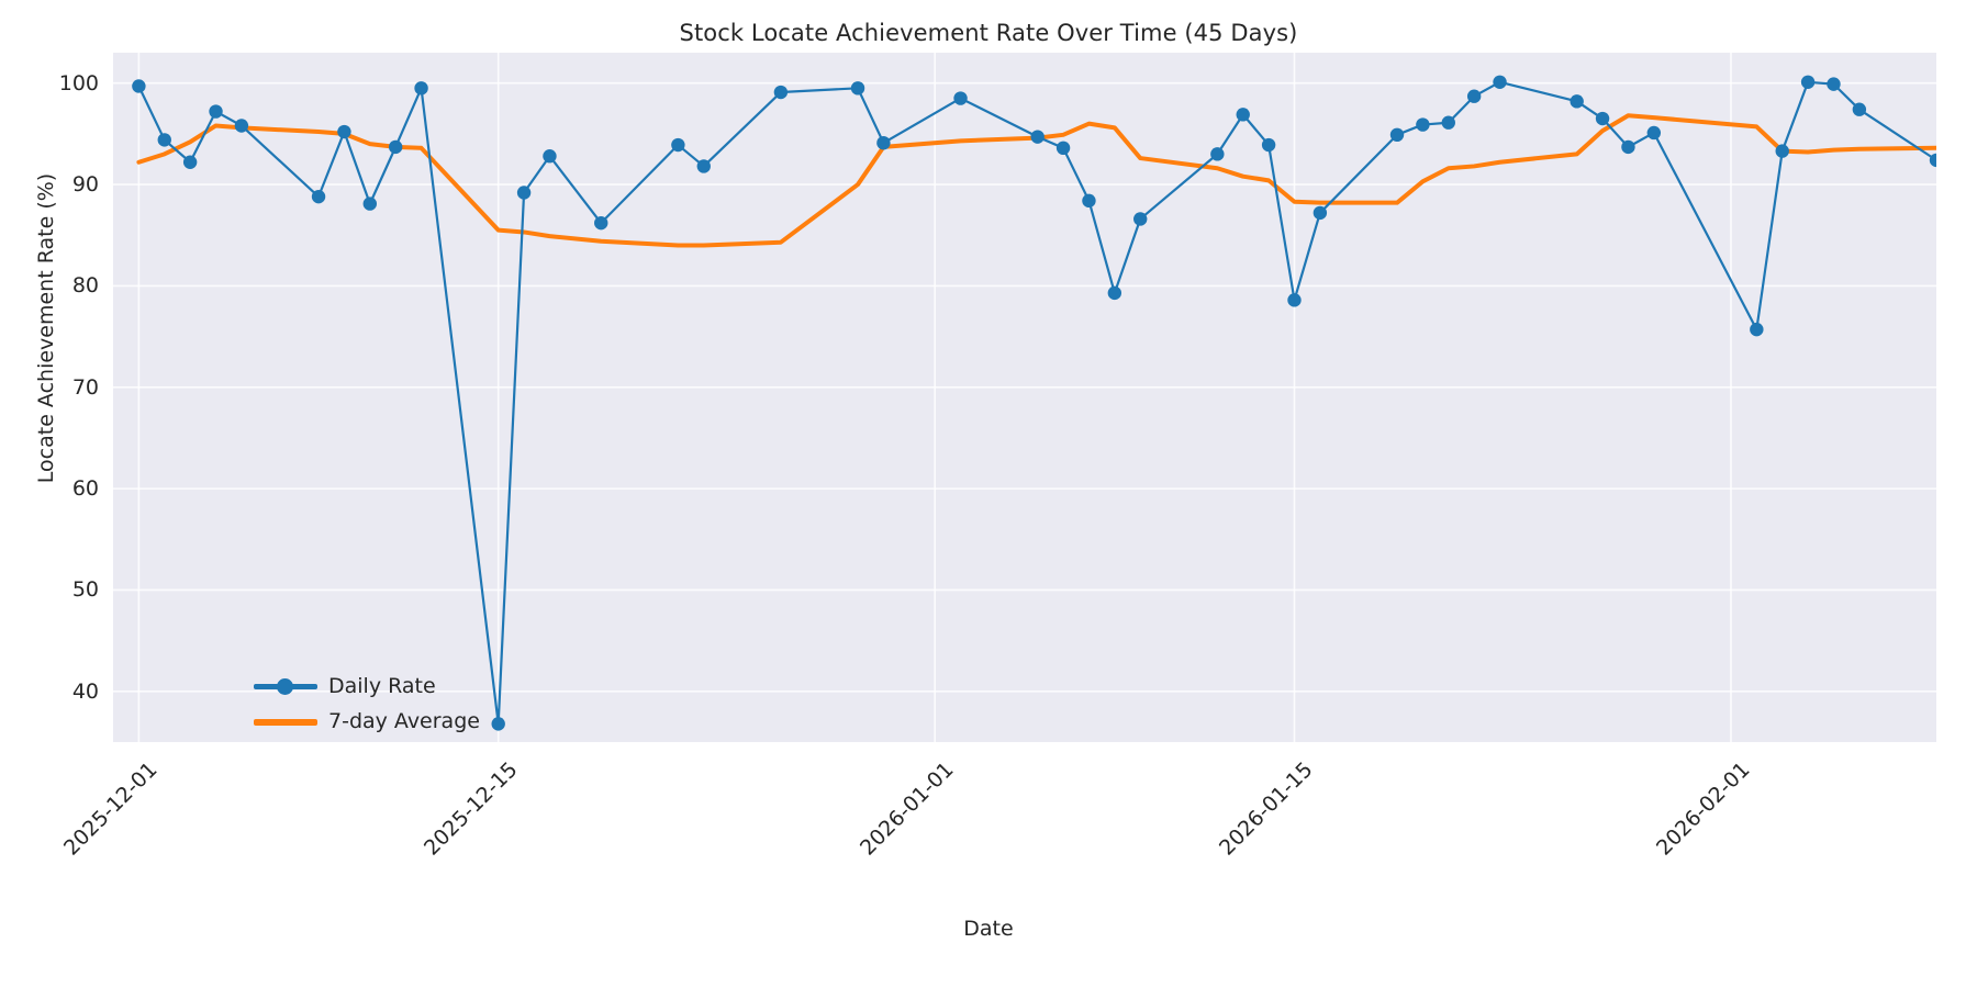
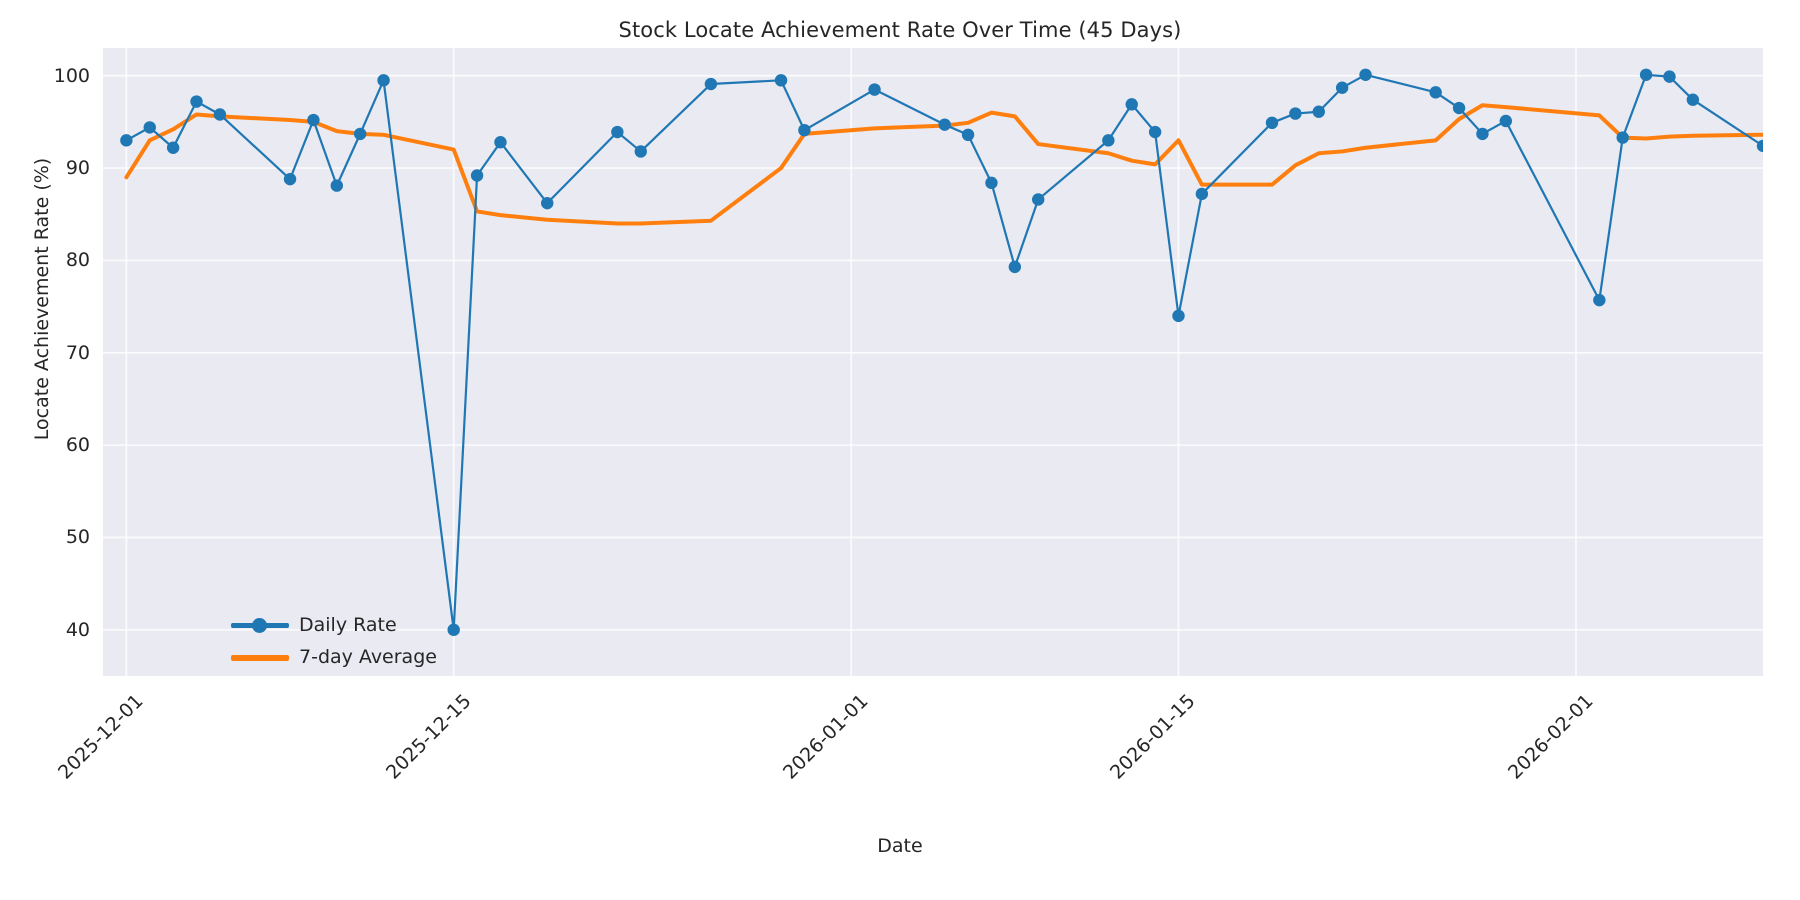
Daily Rate/2025-12-01: 100 -> 93
7-day Average/2025-12-01: 92 -> 89
Daily Rate/2025-12-15: 37 -> 40
7-day Average/2025-12-15: 86 -> 92
Daily Rate/2026-01-15: 79 -> 74
7-day Average/2026-01-15: 88 -> 93
